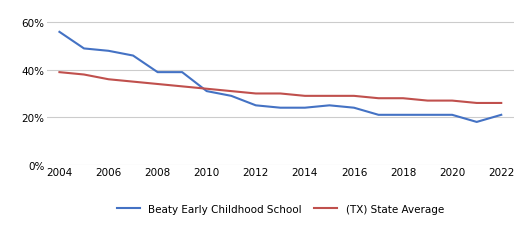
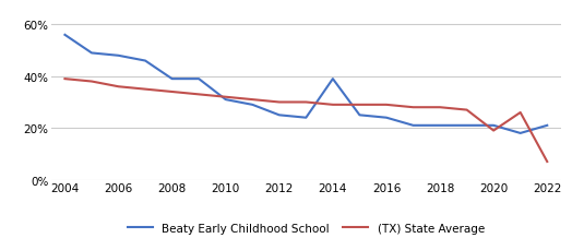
Beaty Early Childhood School/2014: 24% -> 39%
(TX) State Average/2020: 27% -> 19%
(TX) State Average/2022: 26% -> 7%
